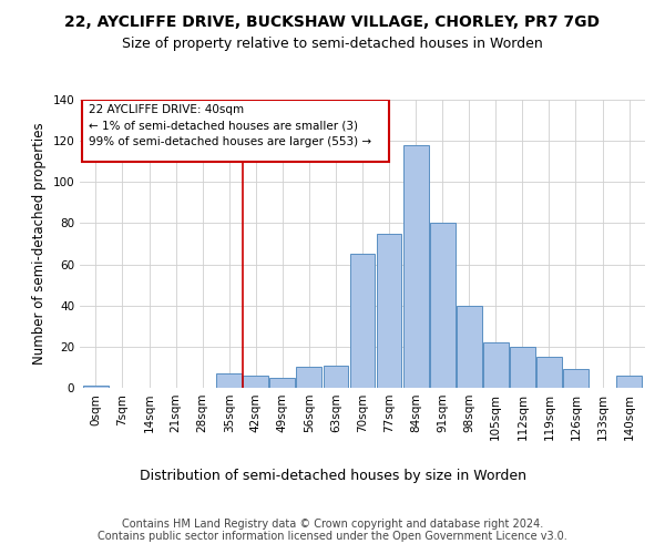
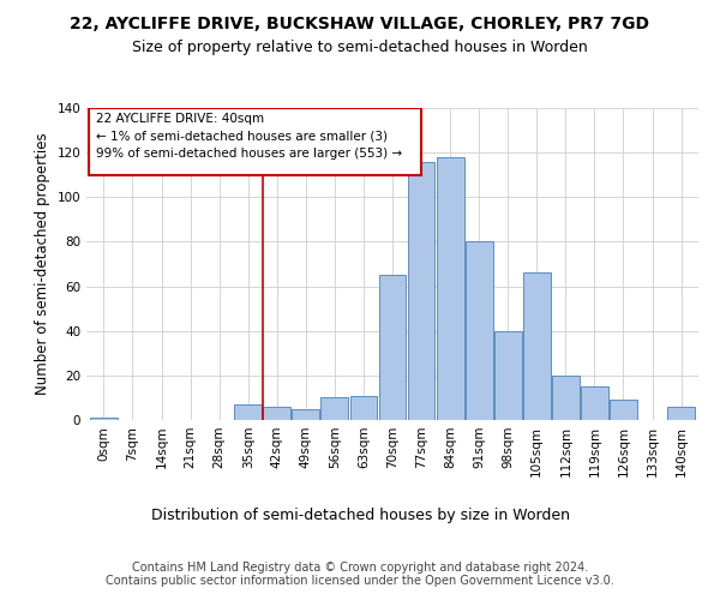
77sqm: 75 -> 116
105sqm: 22 -> 66
